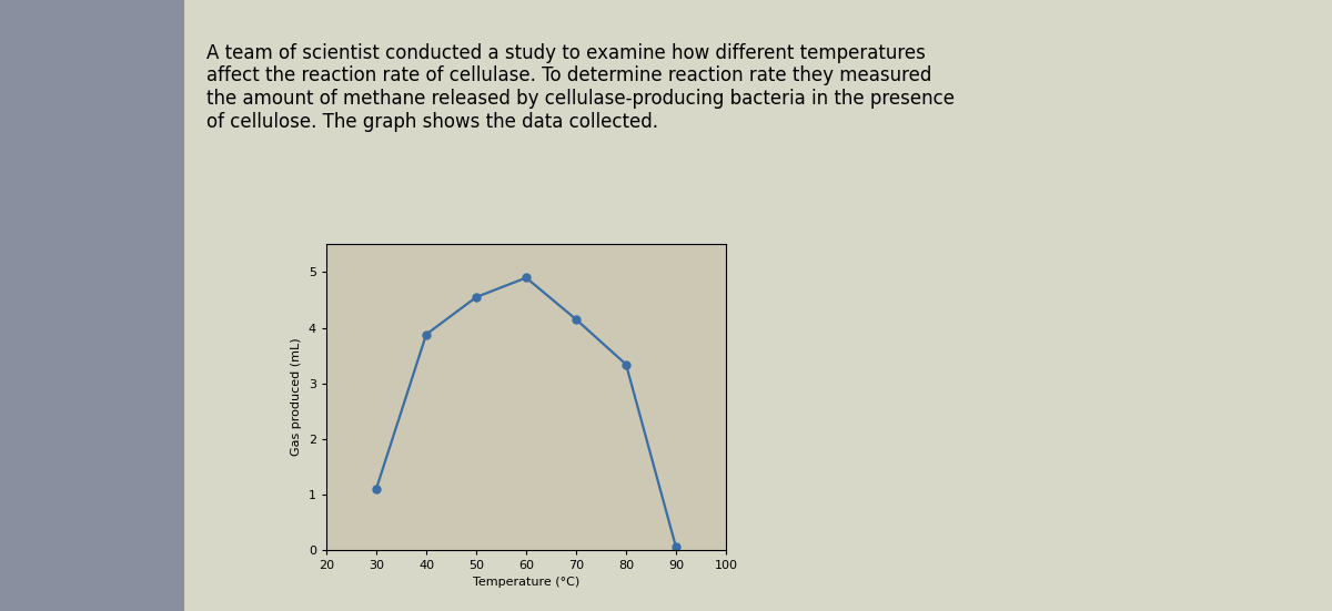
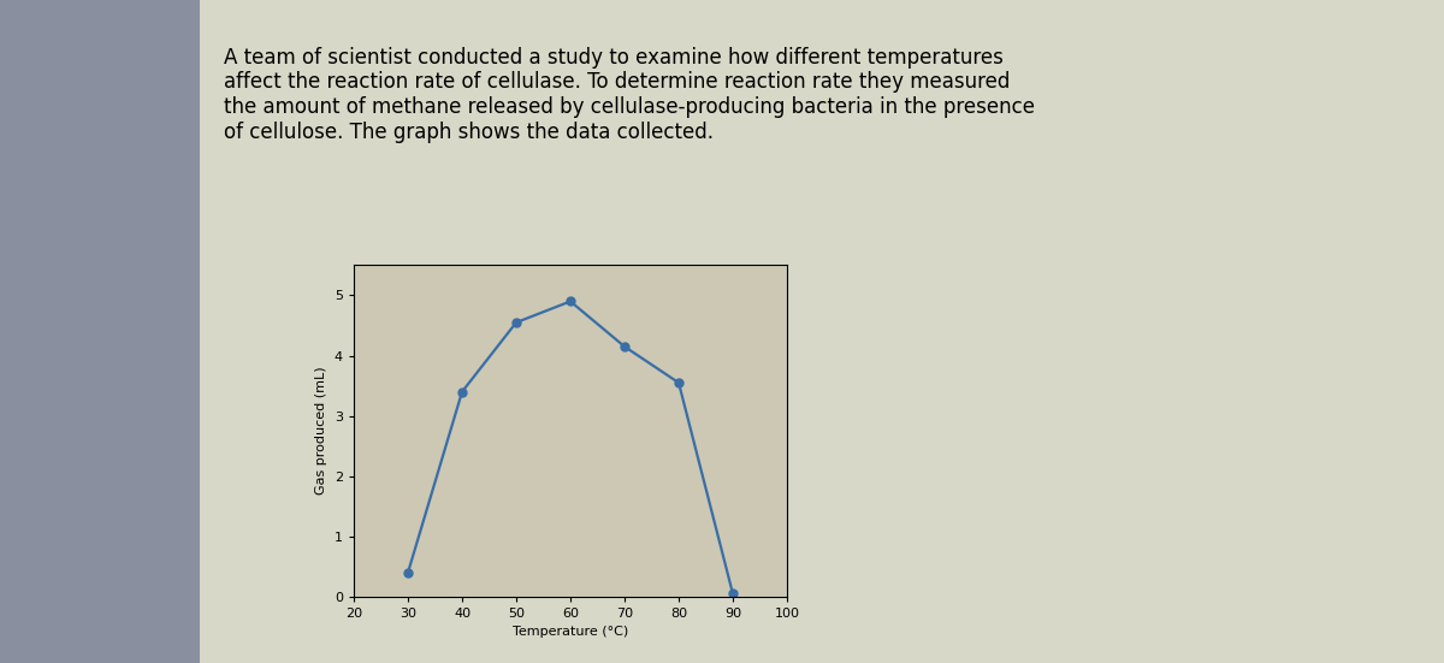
30: 1.10 -> 0.40
40: 3.88 -> 3.40
80: 3.34 -> 3.55
